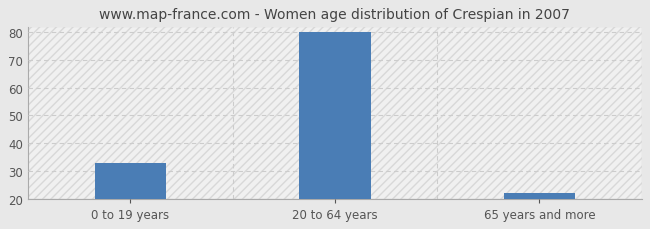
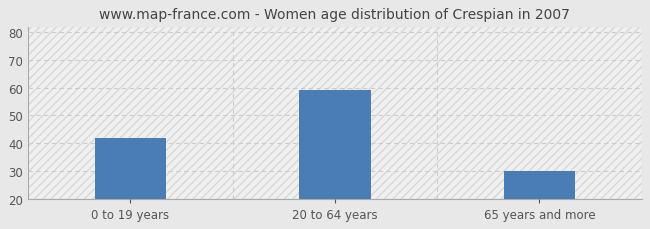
0 to 19 years: 33 -> 42
20 to 64 years: 80 -> 59
65 years and more: 22 -> 30
